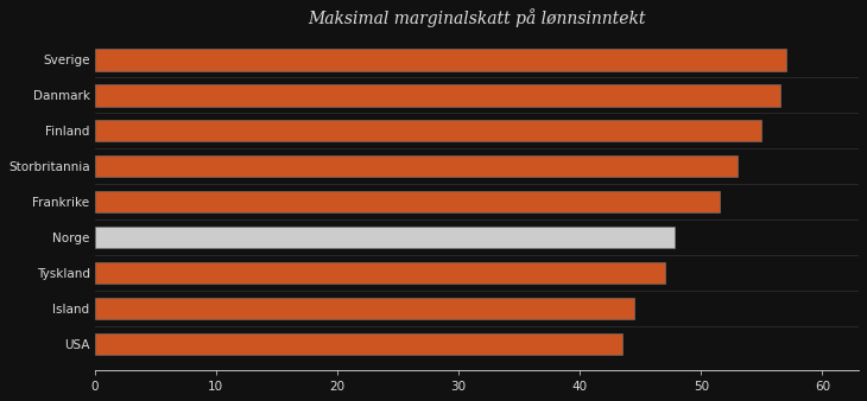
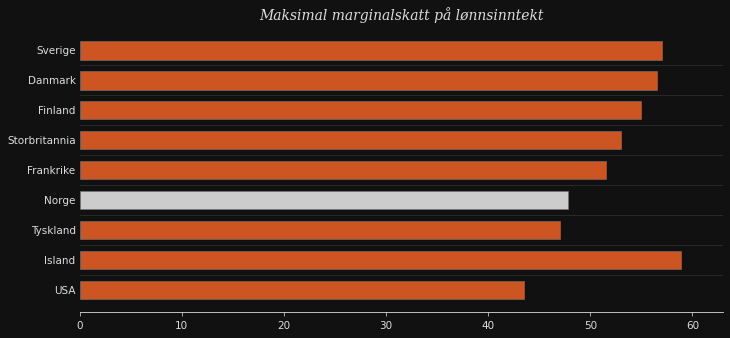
Island: 44.5 -> 58.9
